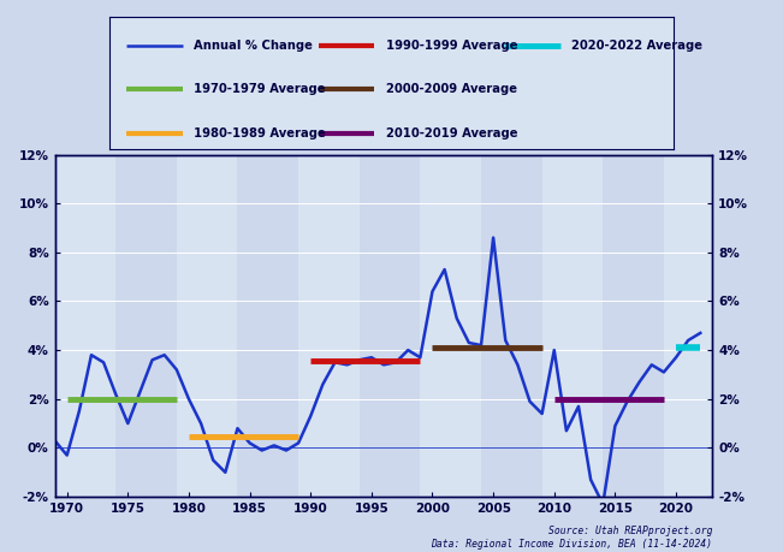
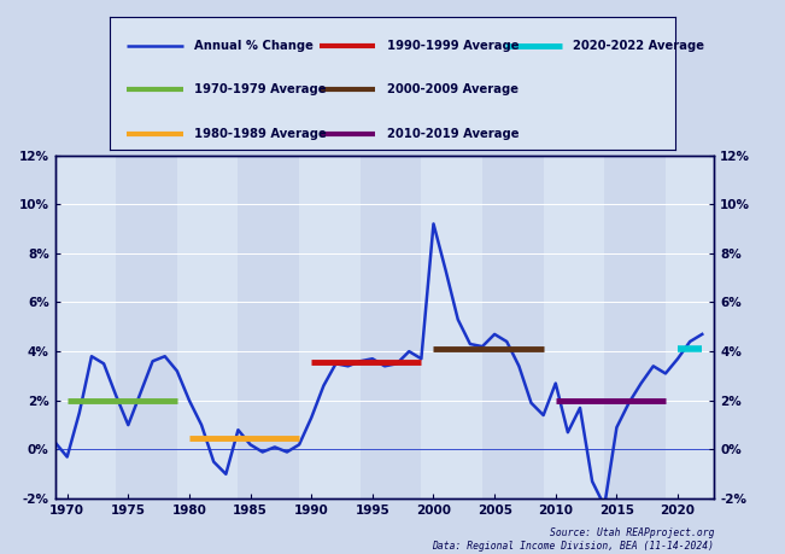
2000: 6.4% -> 9.2%
2005: 8.6% -> 4.7%
2010: 4.0% -> 2.7%
